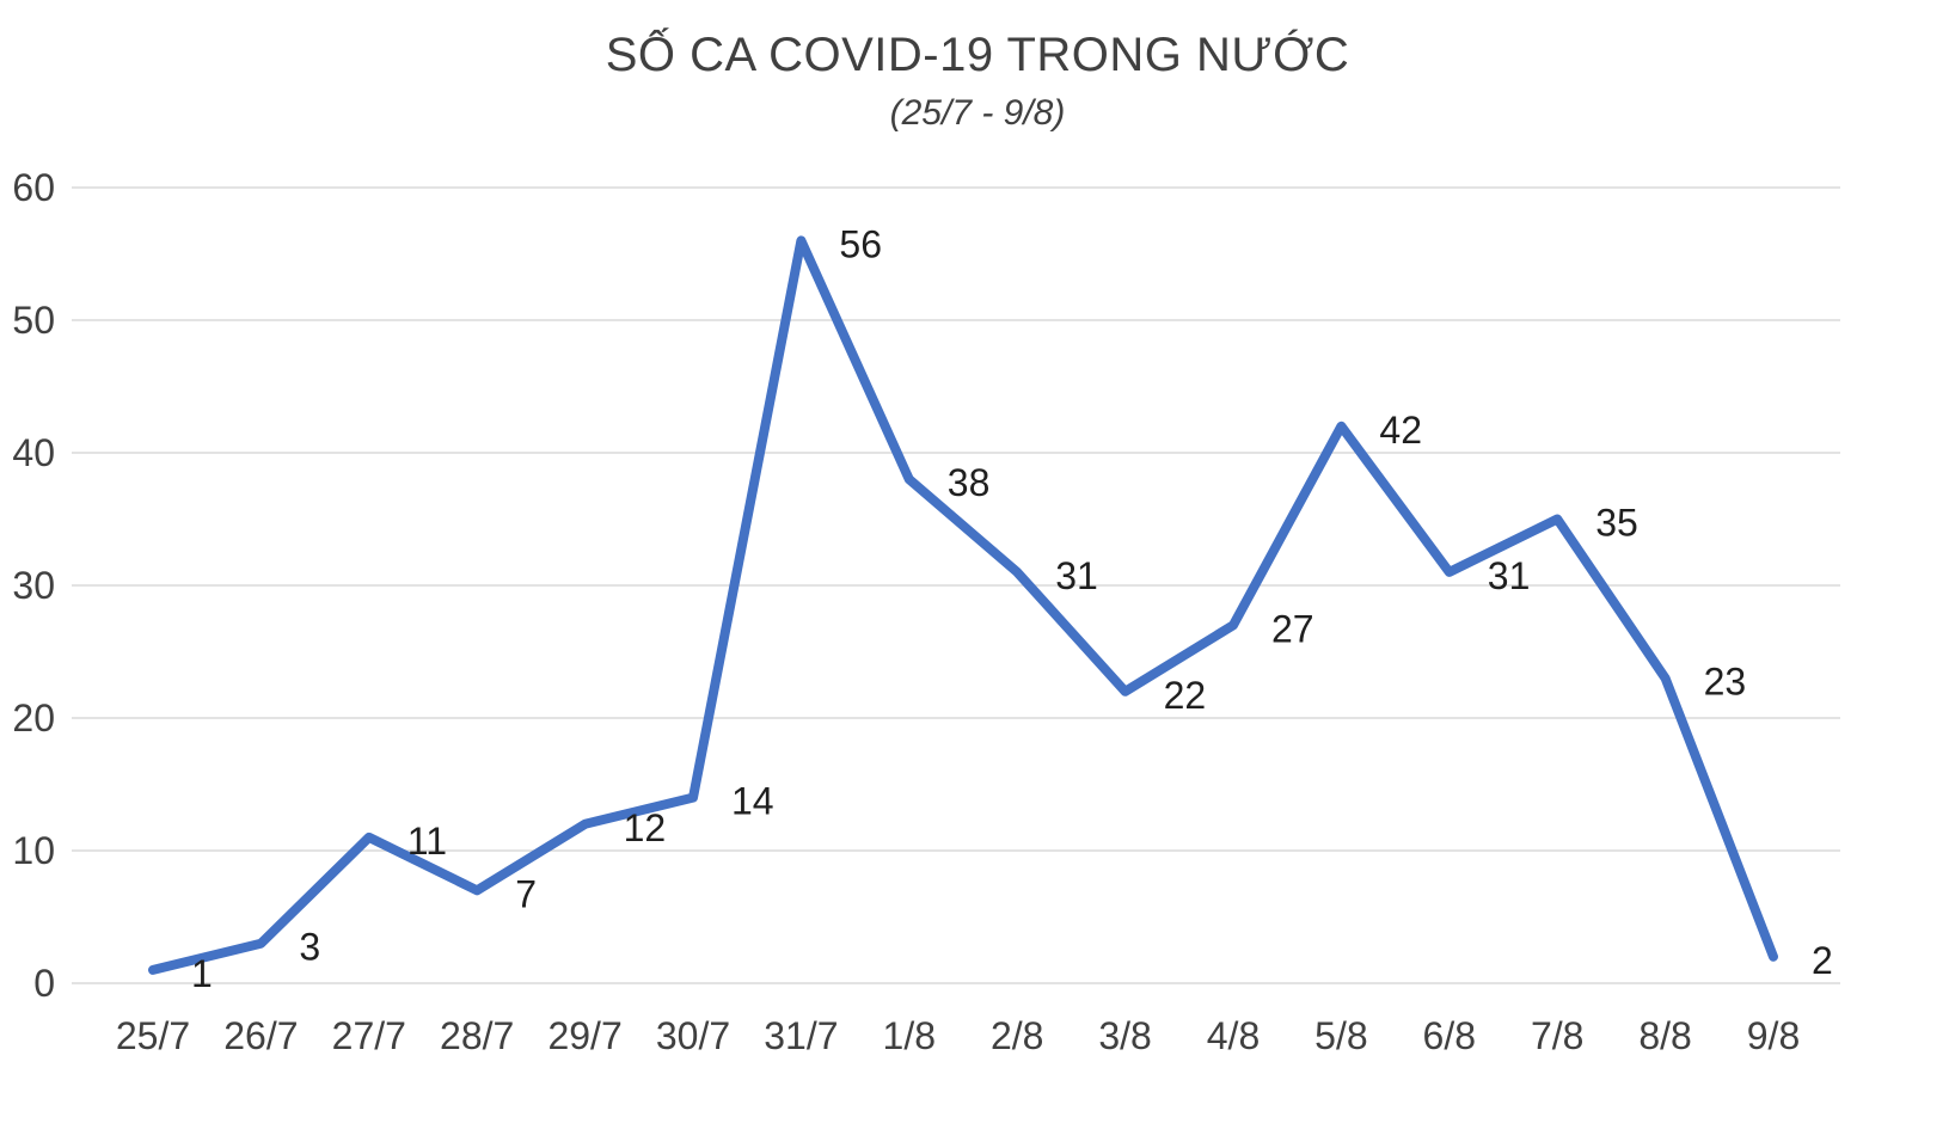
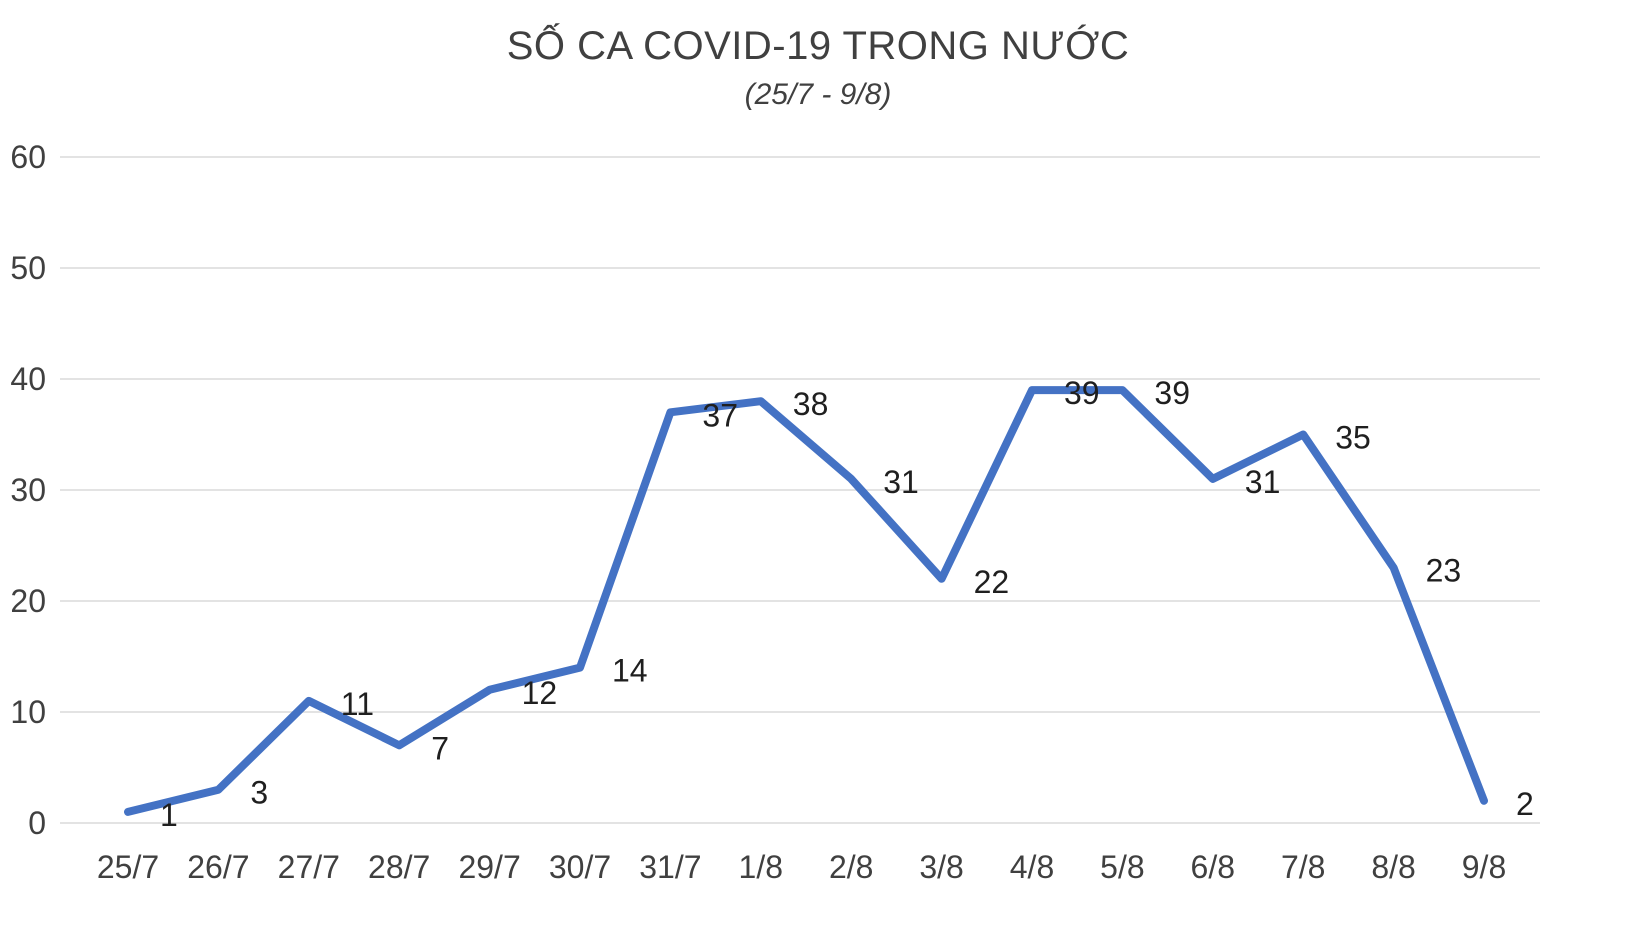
31/7: 56 -> 37
4/8: 27 -> 39
5/8: 42 -> 39
